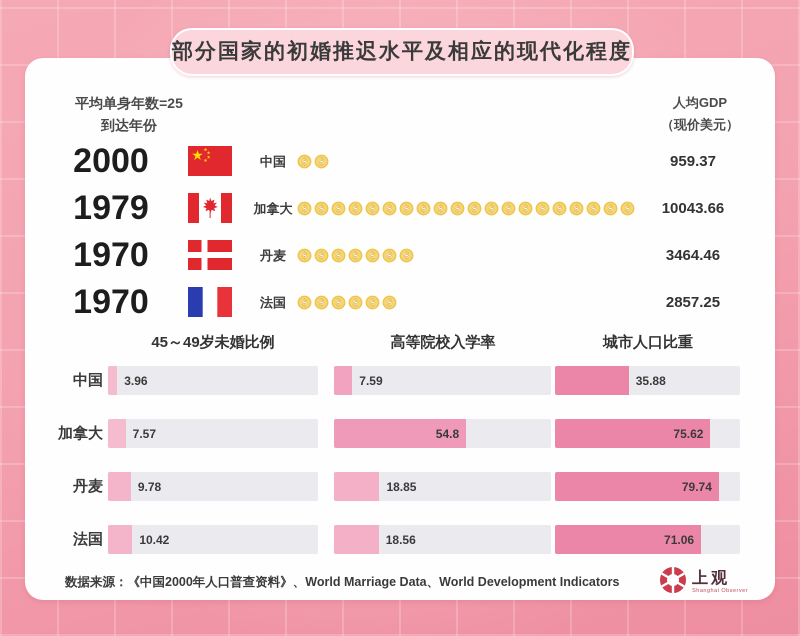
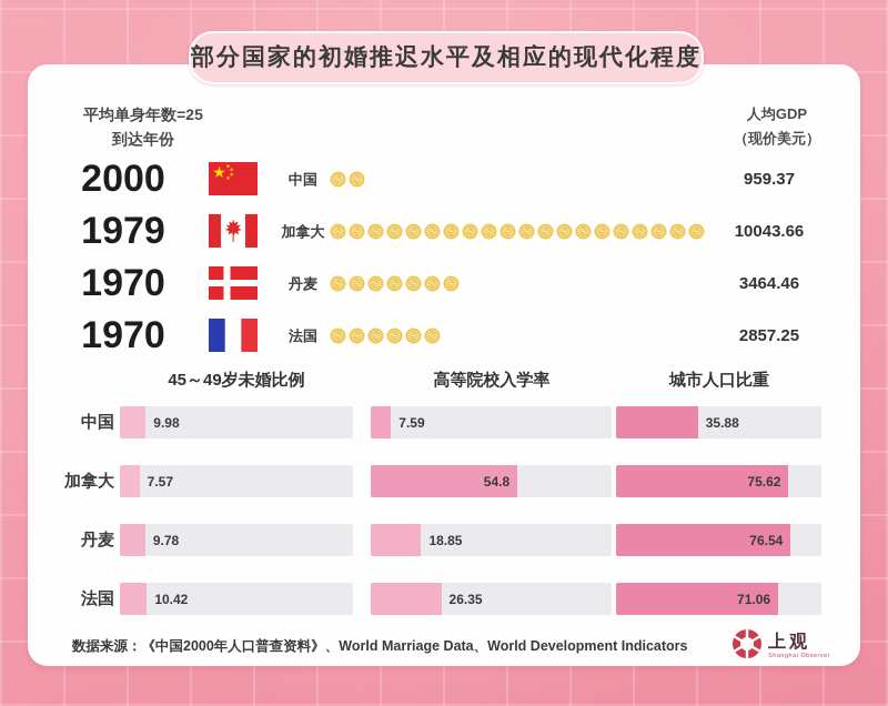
45～49岁未婚比例/中国: 3.96 -> 9.98
城市人口比重/丹麦: 79.74 -> 76.54
高等院校入学率/法国: 18.56 -> 26.35
